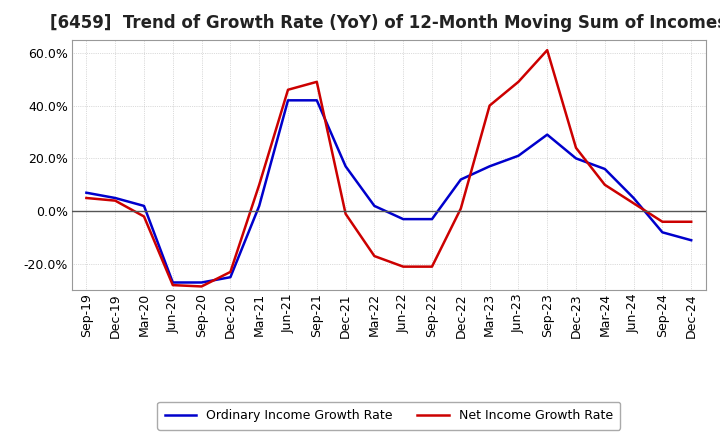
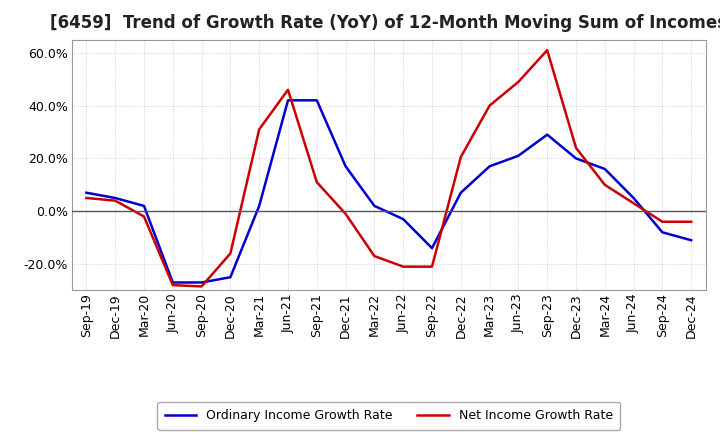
Net Income Growth Rate/Dec-20: -23.0% -> -16.0%
Net Income Growth Rate/Mar-21: 10.0% -> 31.0%
Net Income Growth Rate/Sep-21: 49.0% -> 11.0%
Ordinary Income Growth Rate/Sep-22: -3% -> -14%
Ordinary Income Growth Rate/Dec-22: 12% -> 7%
Net Income Growth Rate/Dec-22: 1.0% -> 20.5%
